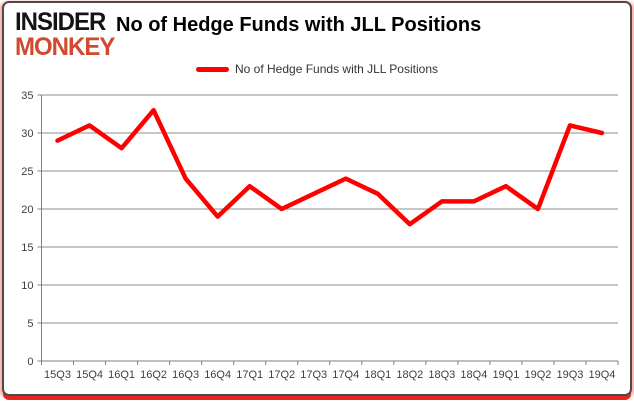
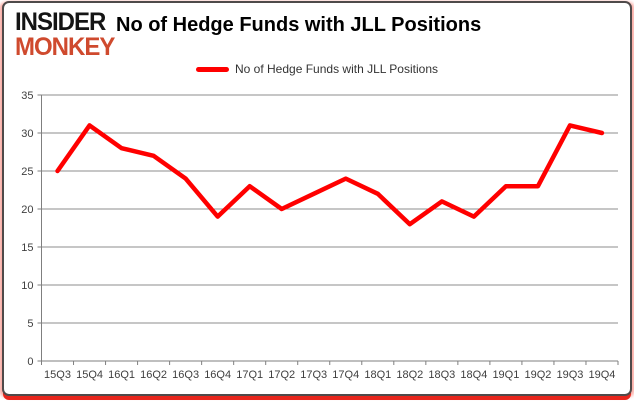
15Q3: 29 -> 25
16Q2: 33 -> 27
18Q4: 21 -> 19
19Q2: 20 -> 23
